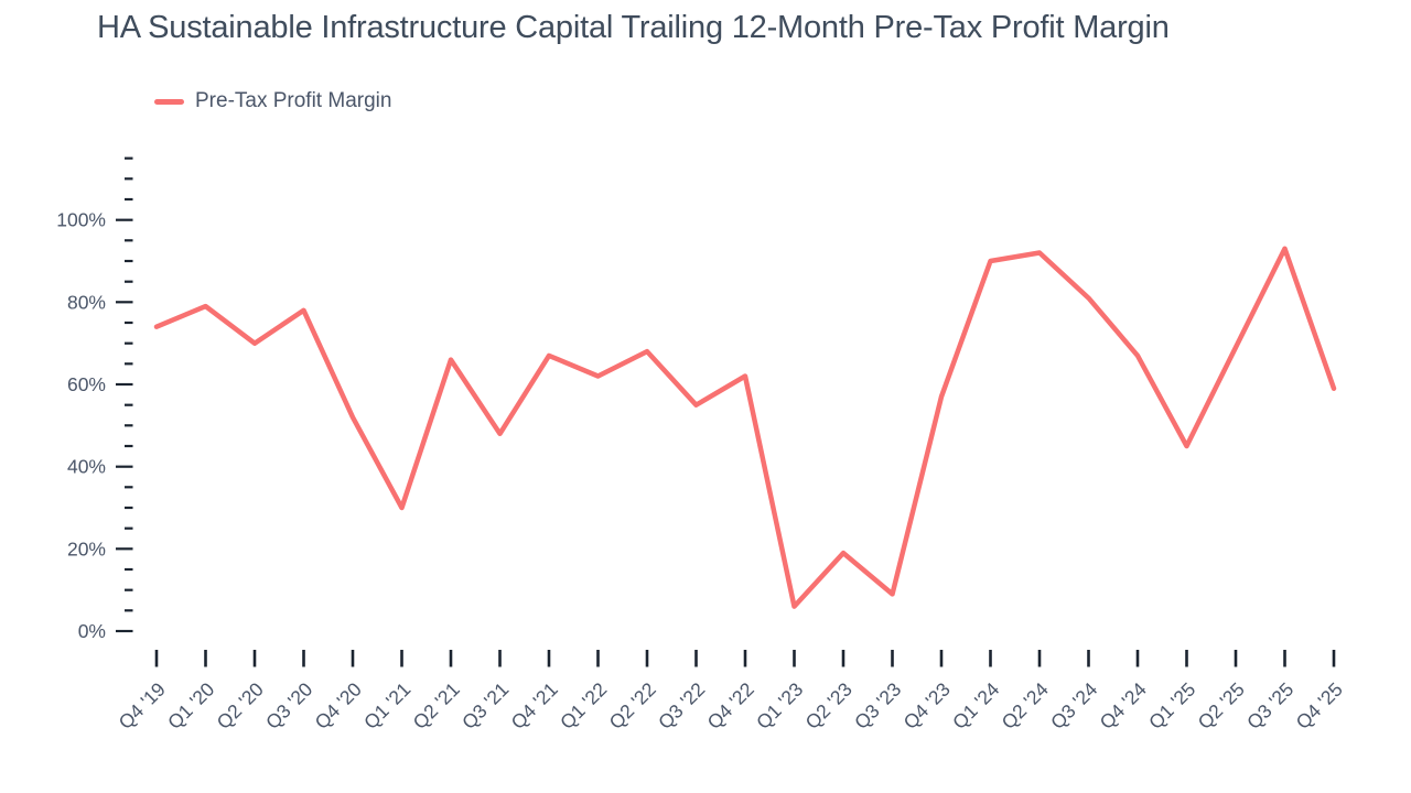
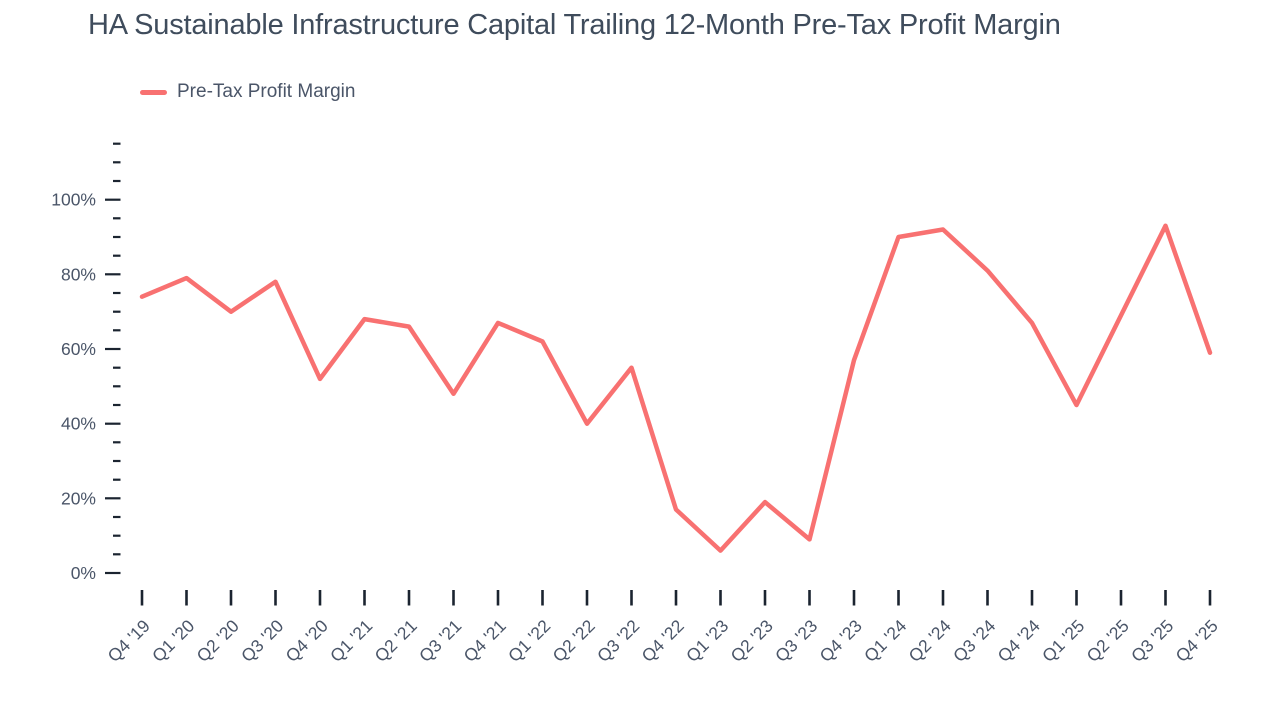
Q1 '21: 30% -> 68%
Q2 '22: 68% -> 40%
Q4 '22: 62% -> 17%
